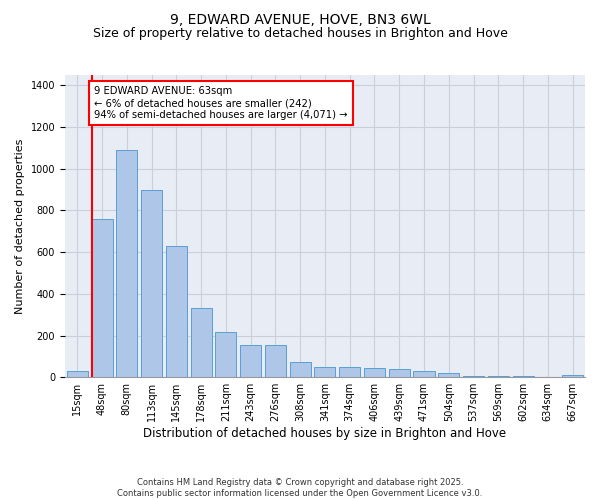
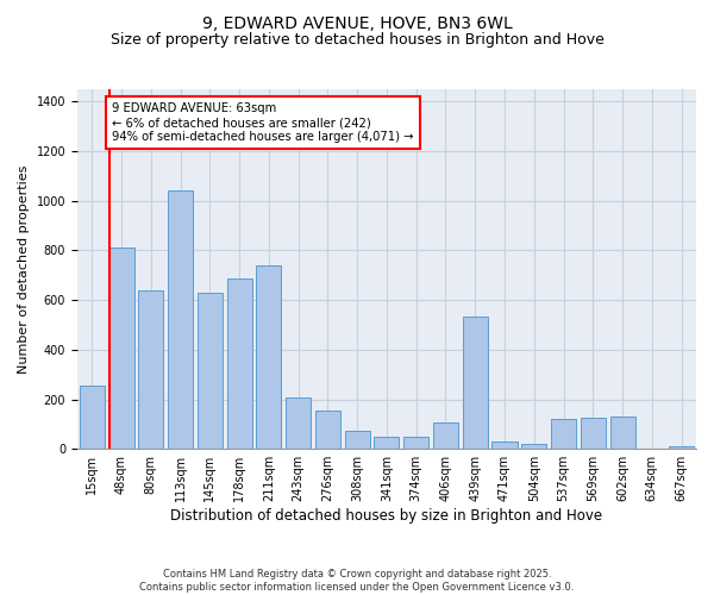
15sqm: 30 -> 255
48sqm: 760 -> 810
80sqm: 1090 -> 640
113sqm: 900 -> 1040
178sqm: 330 -> 685
211sqm: 215 -> 740
243sqm: 155 -> 205
406sqm: 45 -> 105
439sqm: 40 -> 535
537sqm: 5 -> 120
569sqm: 5 -> 125
602sqm: 5 -> 130
